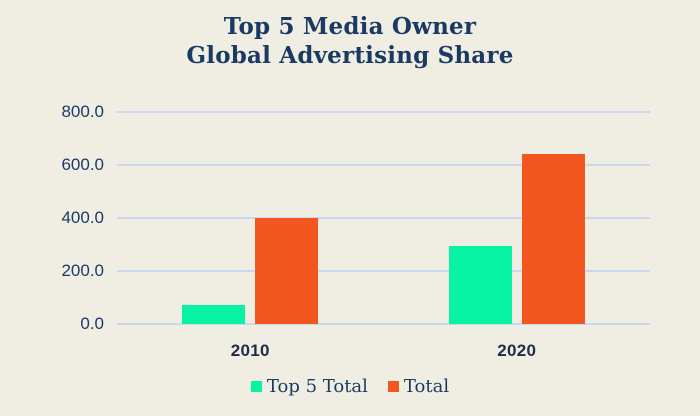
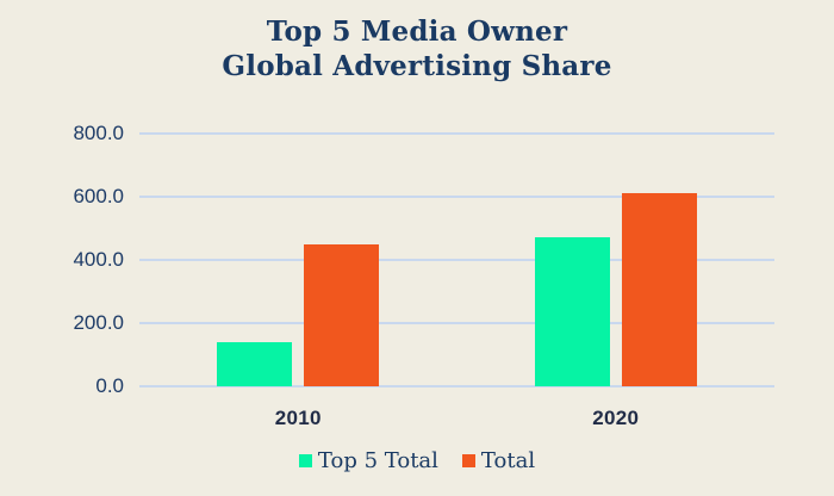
Top 5 Total/2010: 70 -> 140
Total/2010: 400 -> 450
Top 5 Total/2020: 300 -> 470
Total/2020: 640 -> 610
